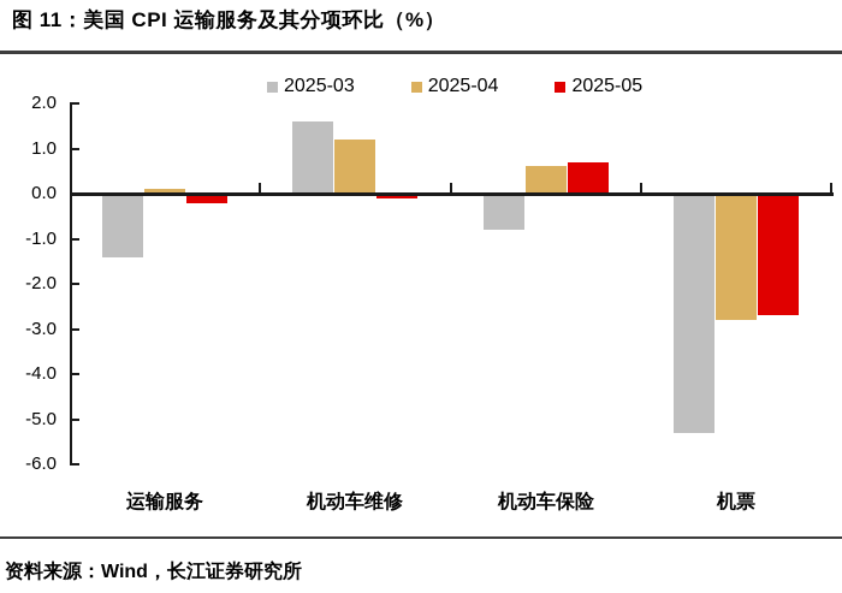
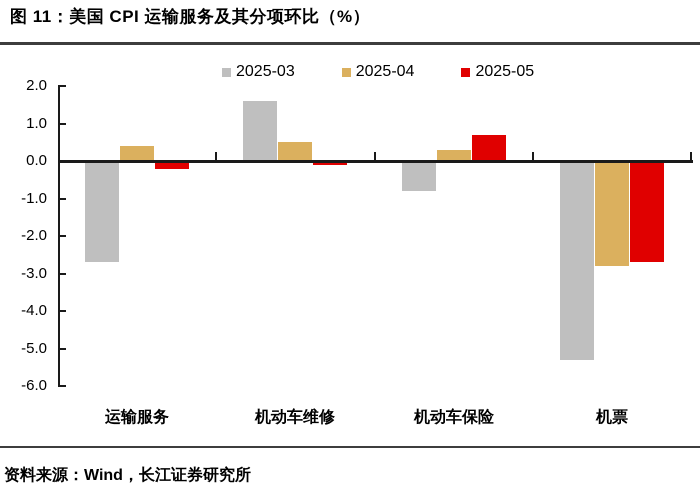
2025-03/运输服务: -1.4 -> -2.7
2025-04/运输服务: 0.1 -> 0.4
2025-04/机动车维修: 1.2 -> 0.5
2025-04/机动车保险: 0.6 -> 0.3
